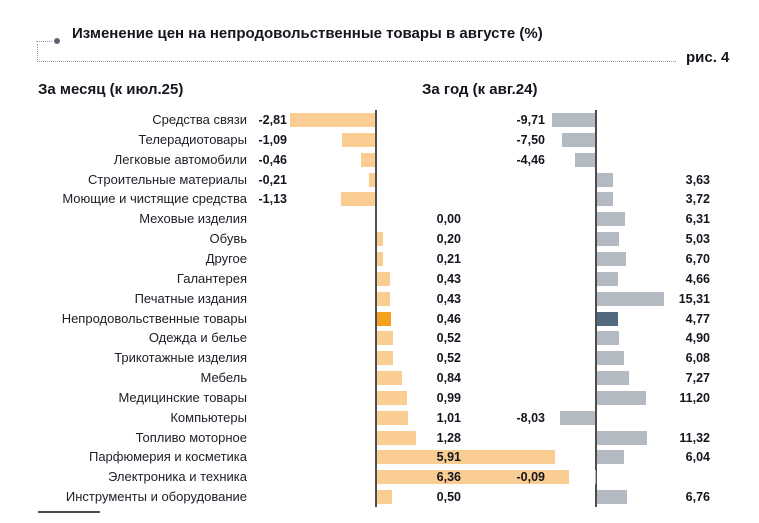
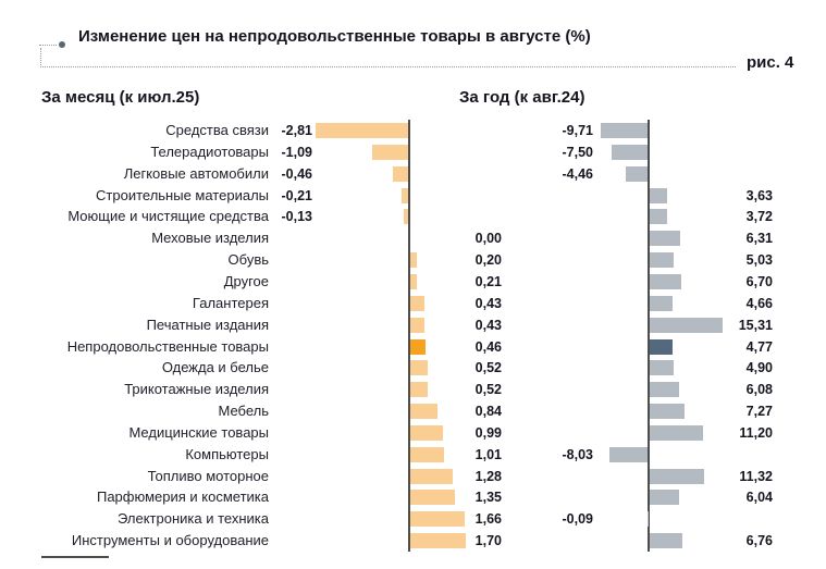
За месяц (к июл.25)/Моющие и чистящие средства: -1,13 -> -0,13
За месяц (к июл.25)/Парфюмерия и косметика: 5,91 -> 1,35
За месяц (к июл.25)/Электроника и техника: 6,36 -> 1,66
За месяц (к июл.25)/Инструменты и оборудование: 0,50 -> 1,70
